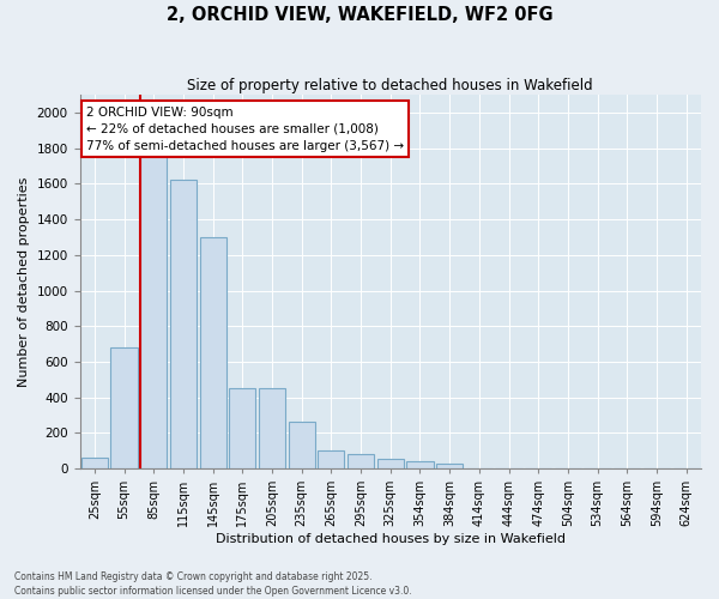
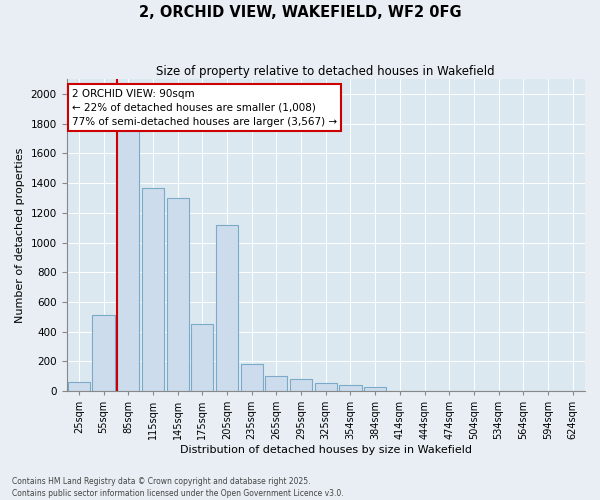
55sqm: 680 -> 510
115sqm: 1620 -> 1370
205sqm: 450 -> 1120
235sqm: 260 -> 180
